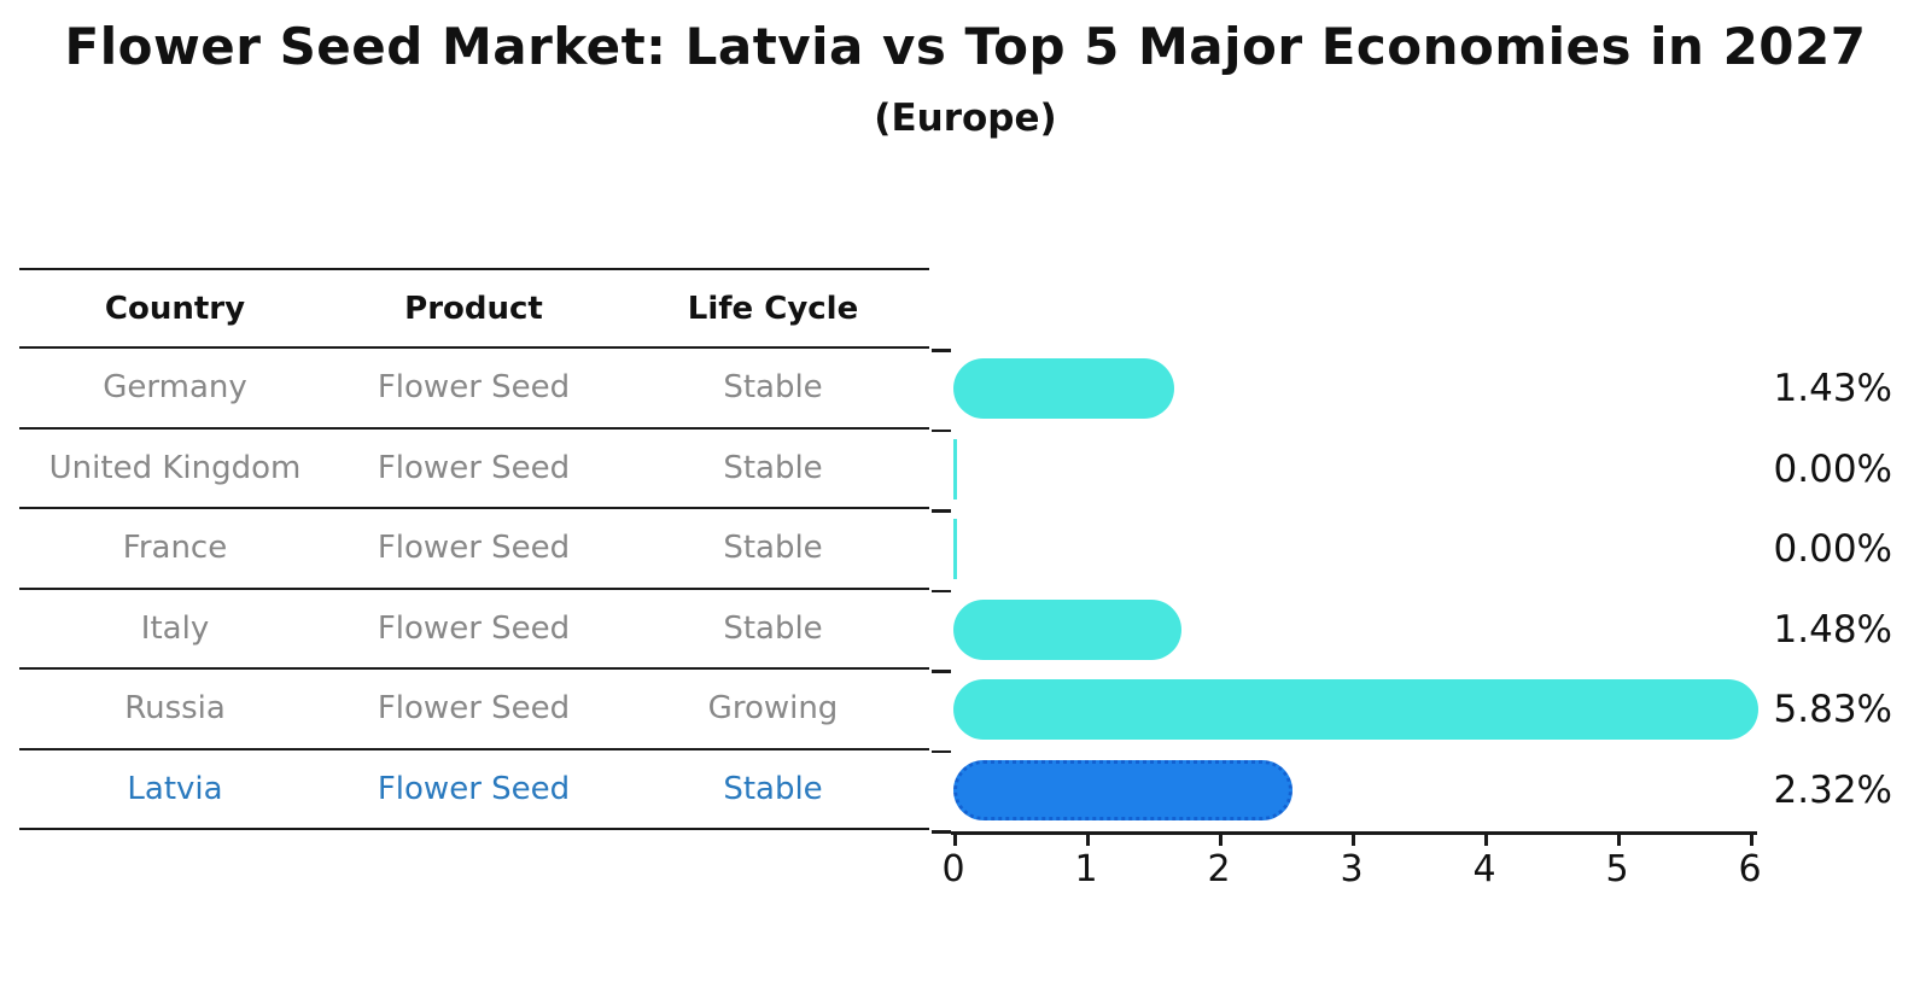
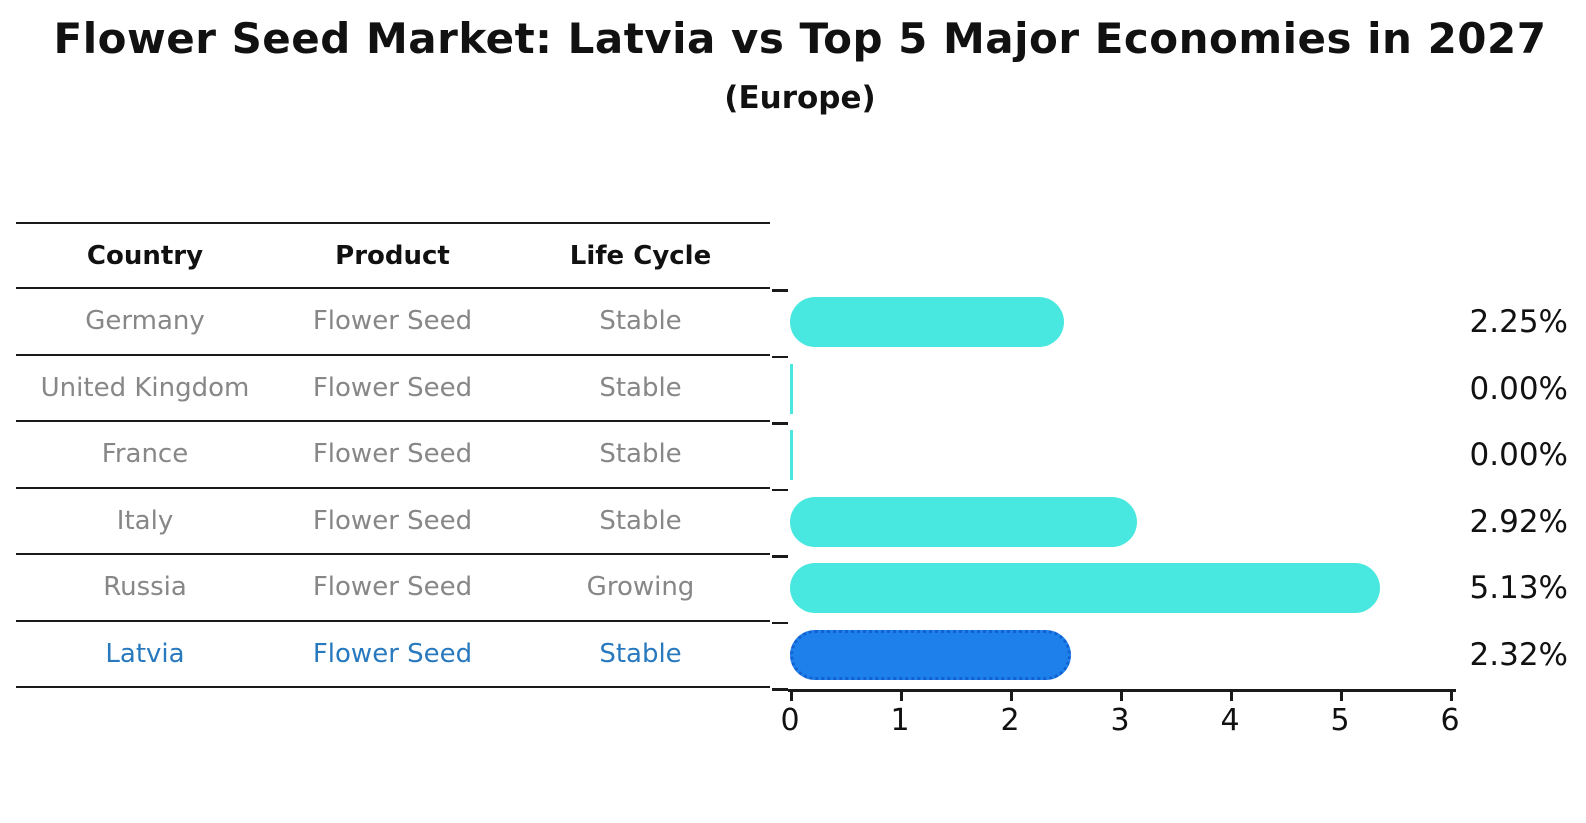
Germany: 1.43% -> 2.25%
Italy: 1.48% -> 2.92%
Russia: 5.83% -> 5.13%
